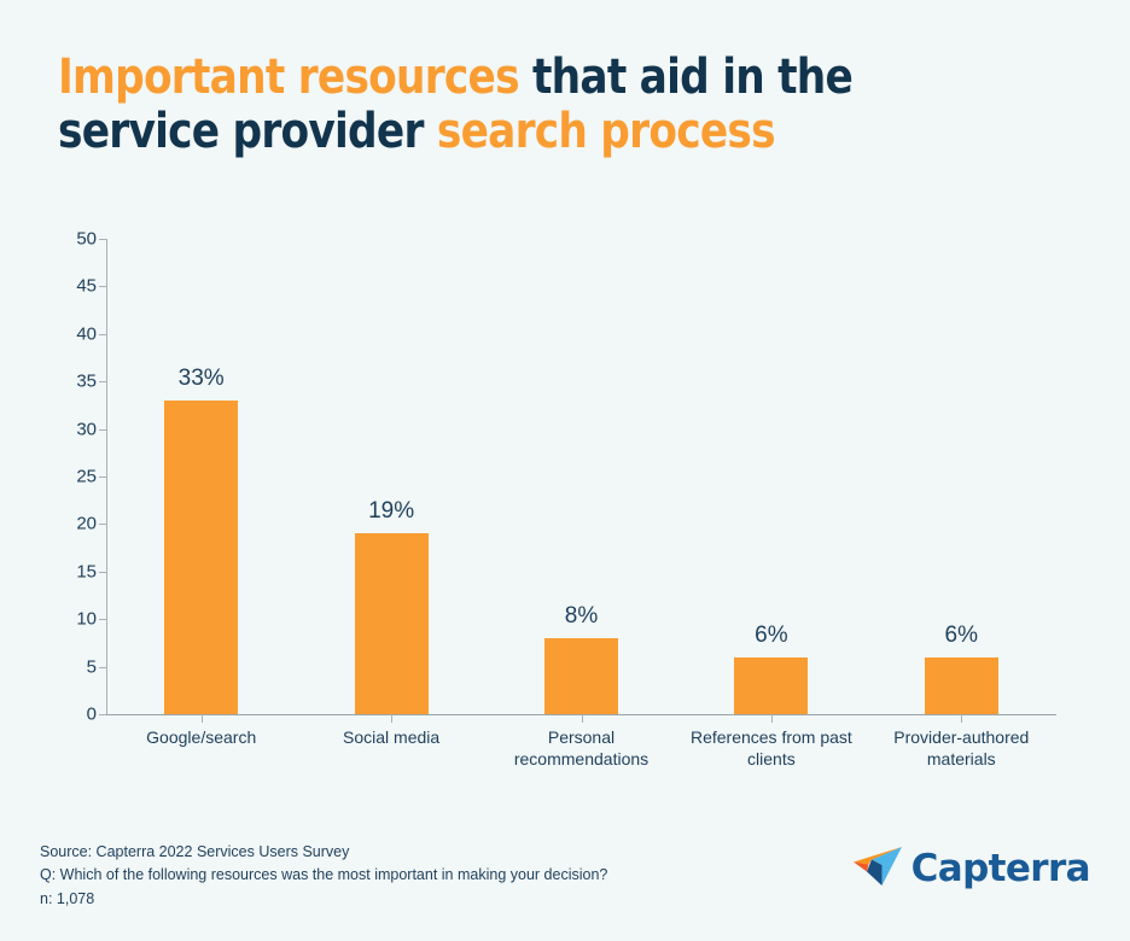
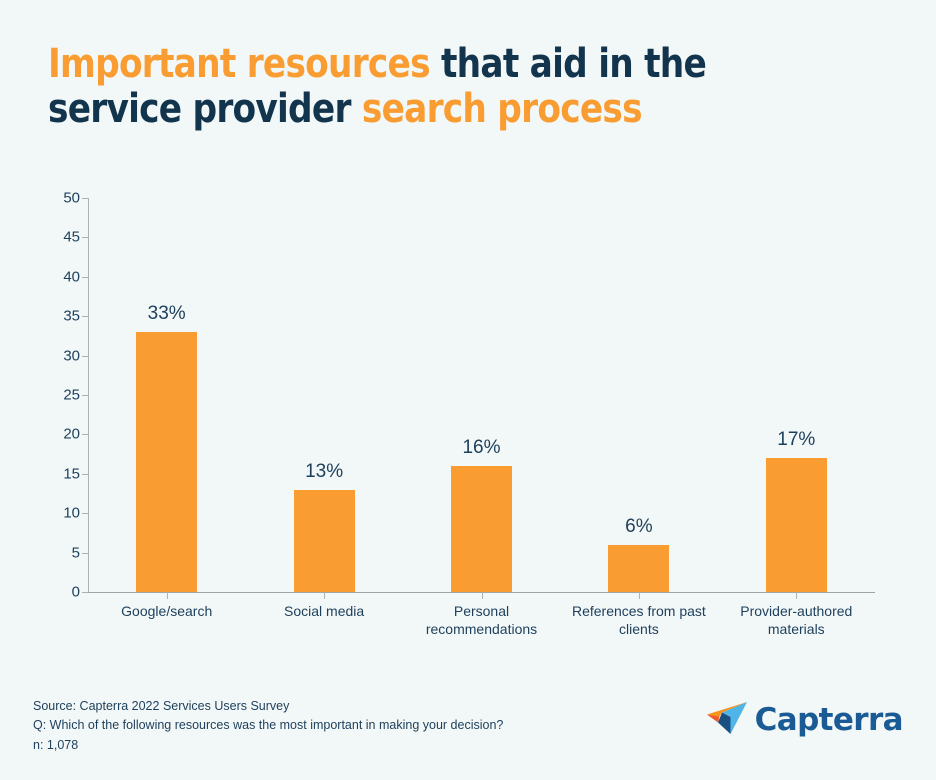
Social media: 19% -> 13%
Personal recommendations: 8% -> 16%
Provider-authored materials: 6% -> 17%
